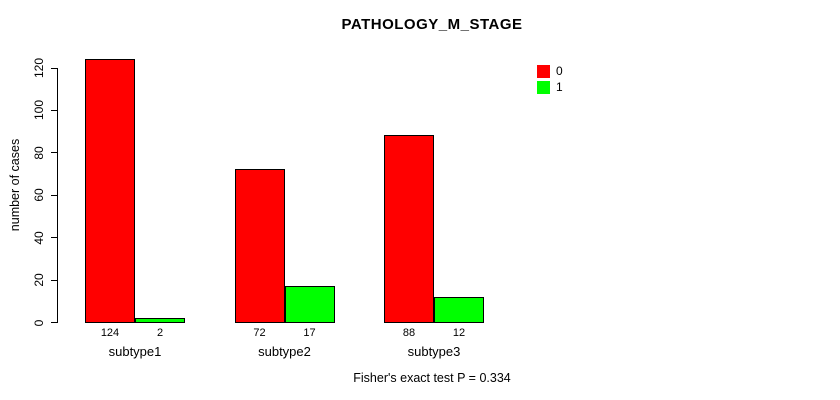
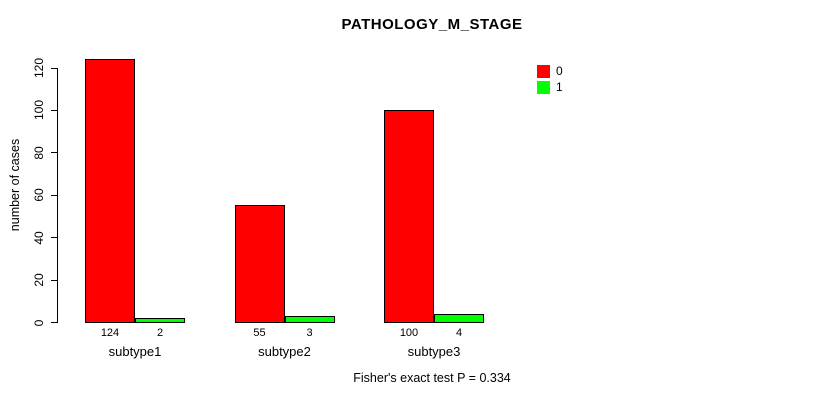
0/subtype2: 72 -> 55
1/subtype2: 17 -> 3
0/subtype3: 88 -> 100
1/subtype3: 12 -> 4
